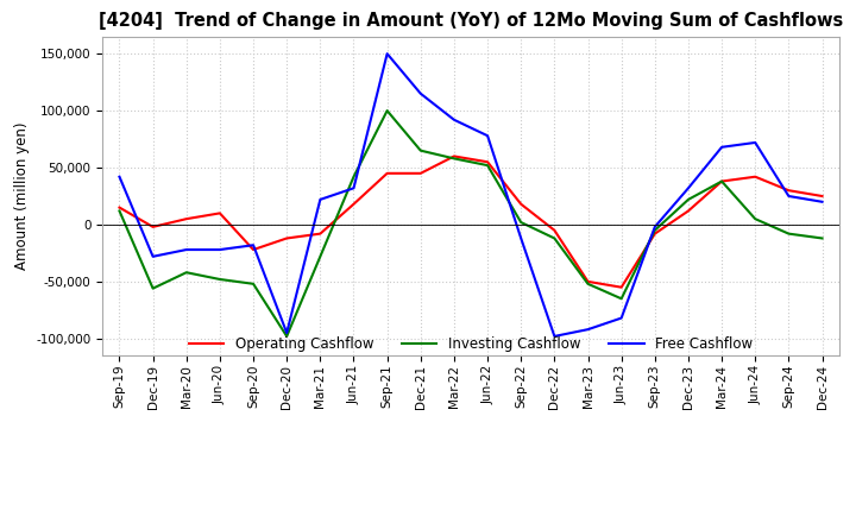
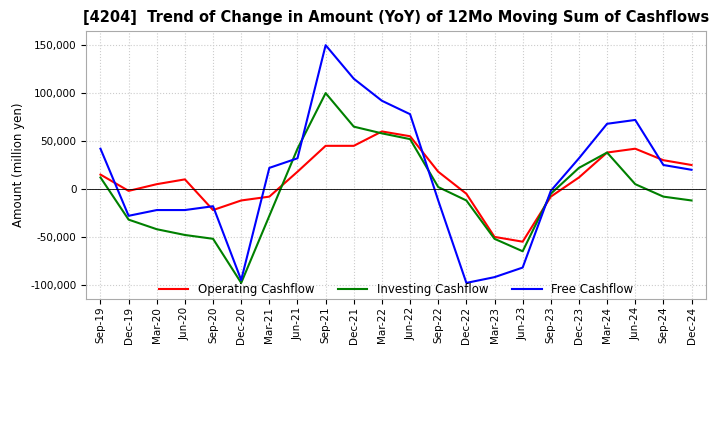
Investing Cashflow/Dec-19: -56,000 -> -32,000
